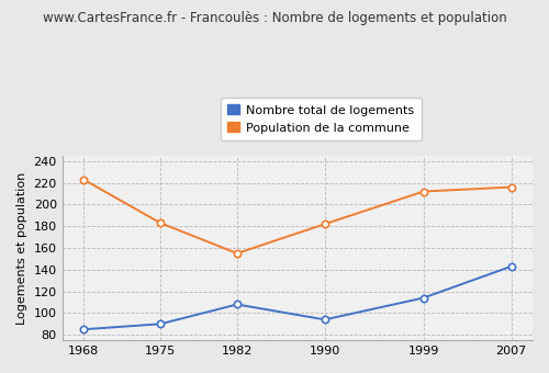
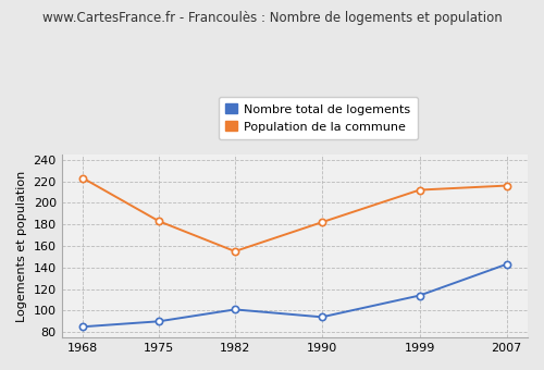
Nombre total de logements/1982: 108 -> 101
